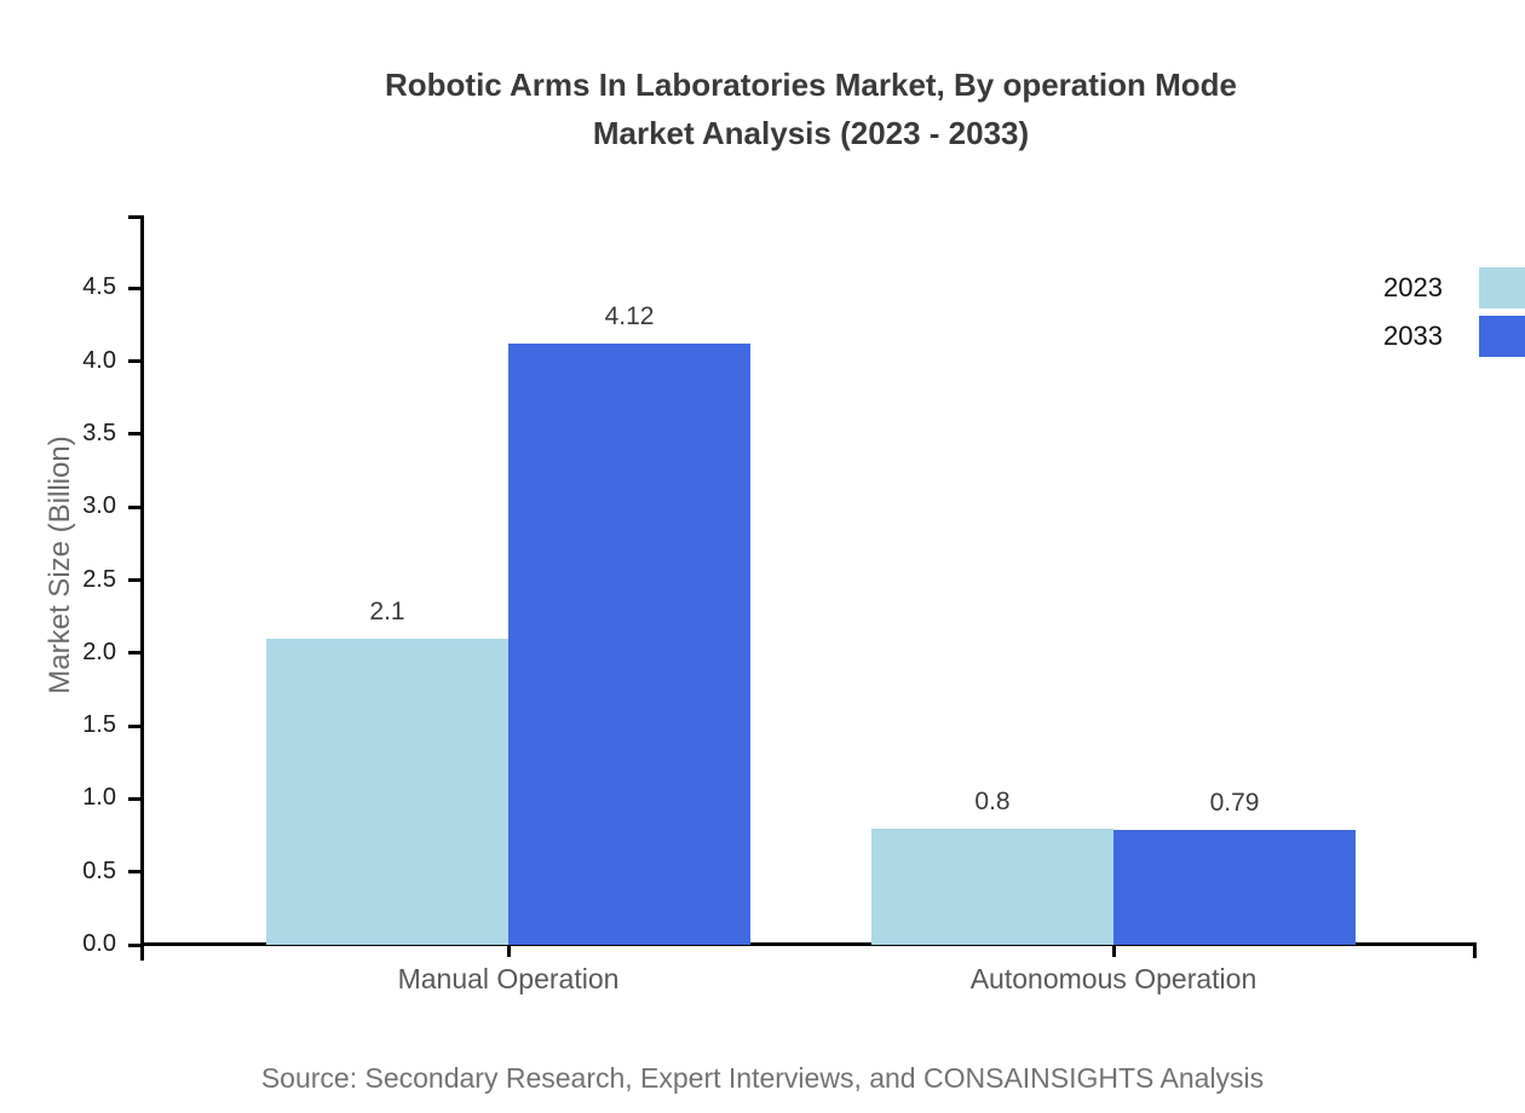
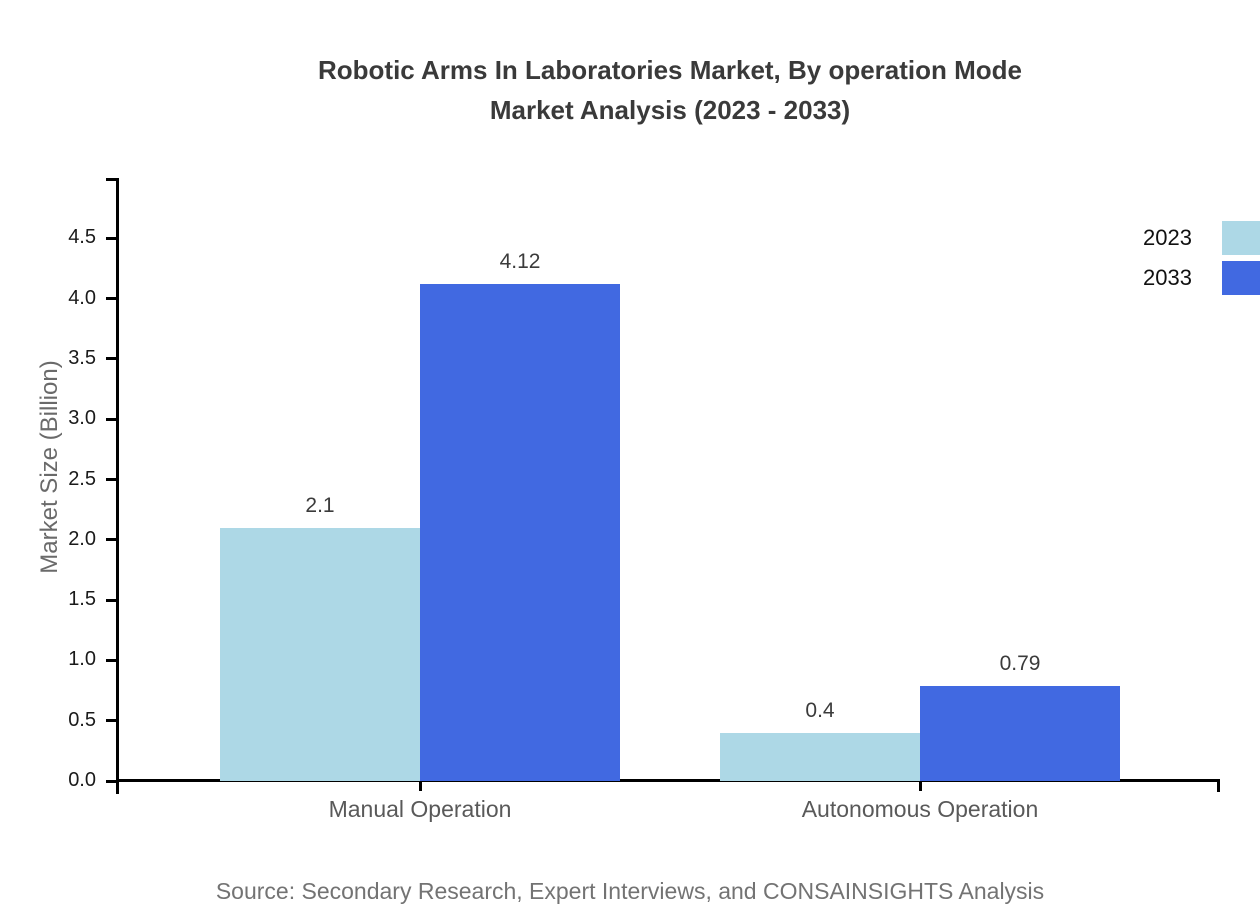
2023/Autonomous Operation: 0.8 -> 0.4
